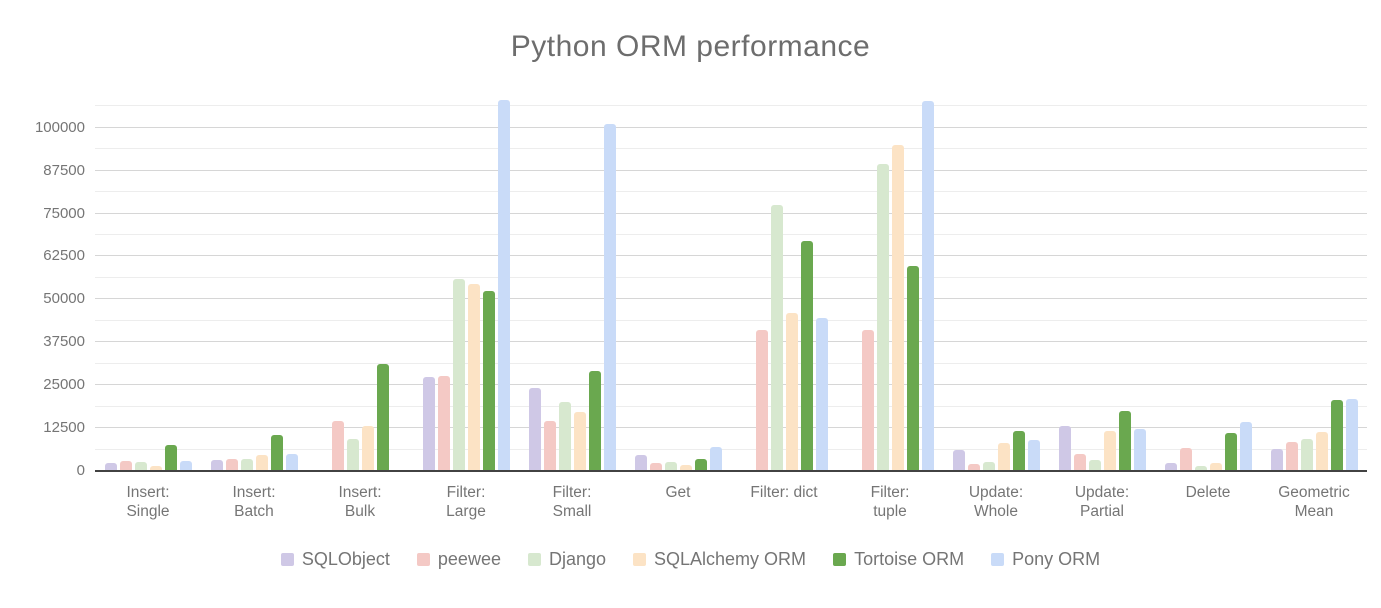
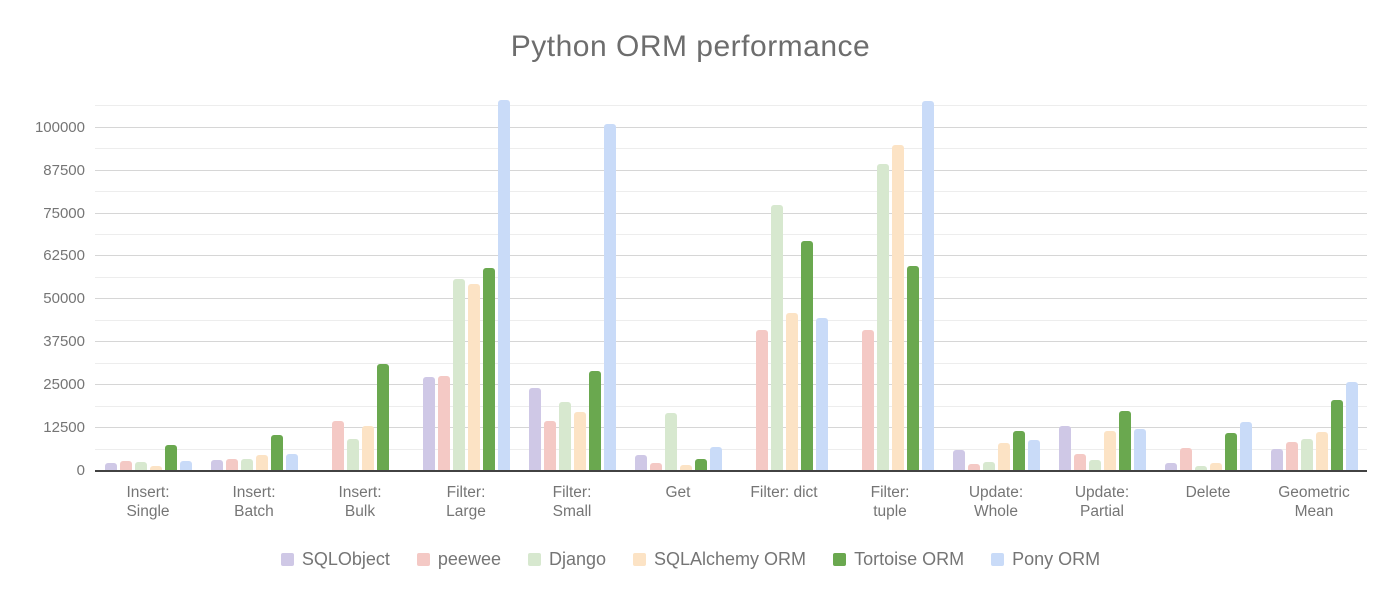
Tortoise ORM/Filter: Large: 52000 -> 59000
Django/Get: 3000 -> 17000
Pony ORM/Geometric Mean: 21000 -> 26000
